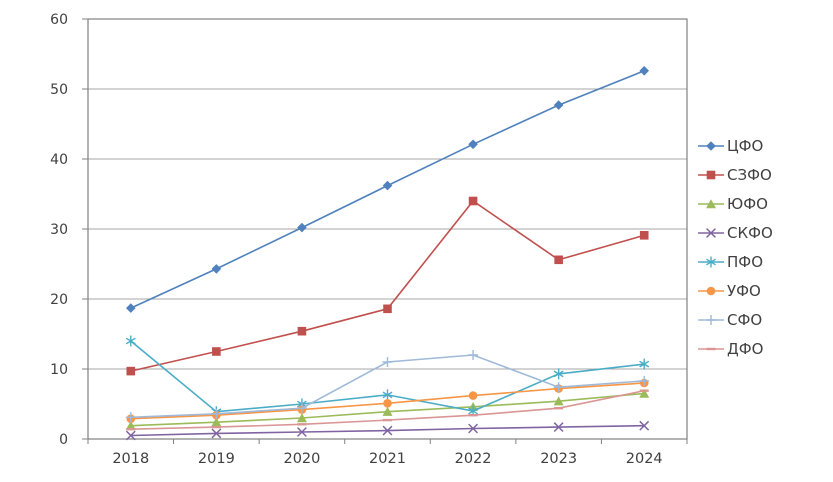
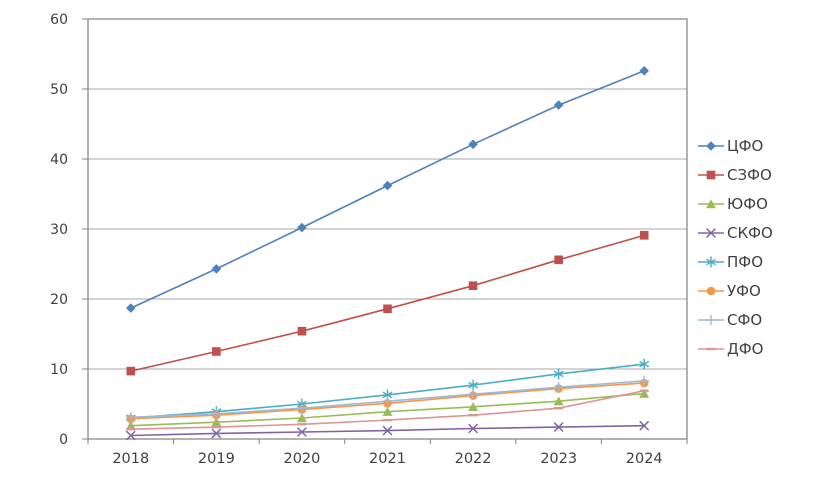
ПФО/2018: 14 -> 3
СФО/2021: 11 -> 5
СЗФО/2022: 34 -> 22
ПФО/2022: 4 -> 8
СФО/2022: 12 -> 6
